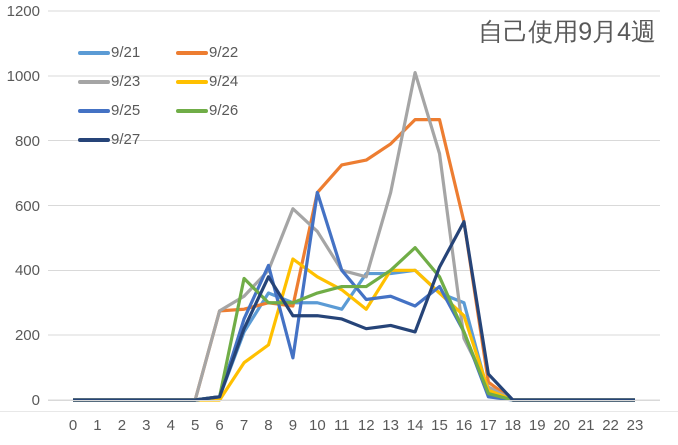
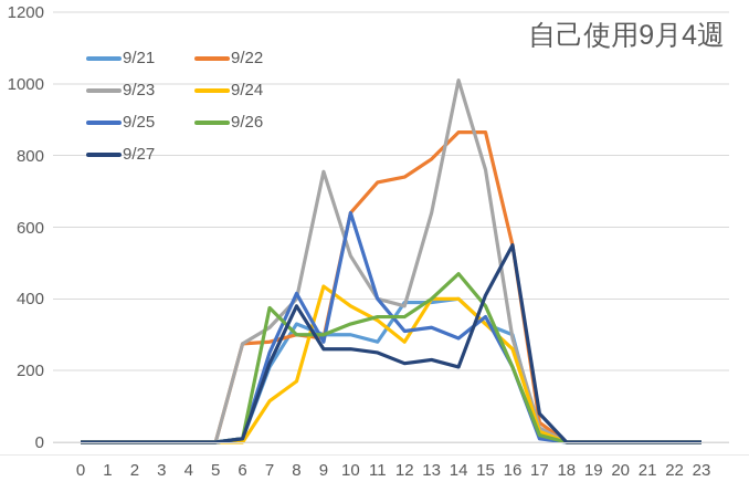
9/23/9: 590 -> 760
9/25/9: 130 -> 280
9/23/16: 190 -> 290
